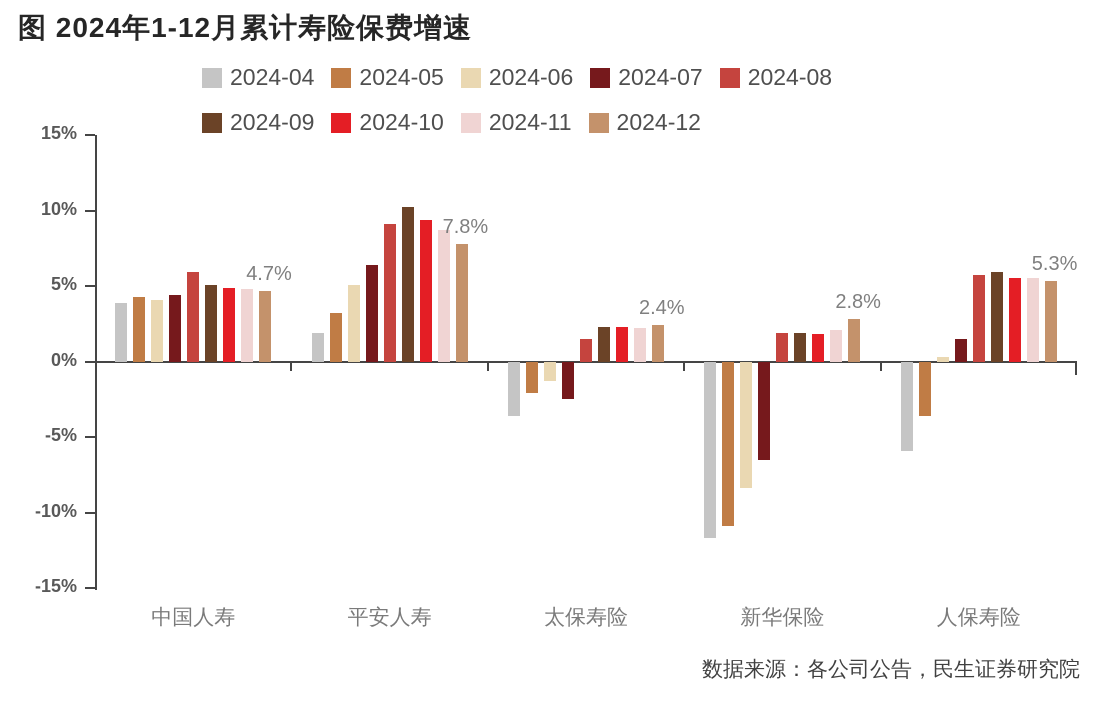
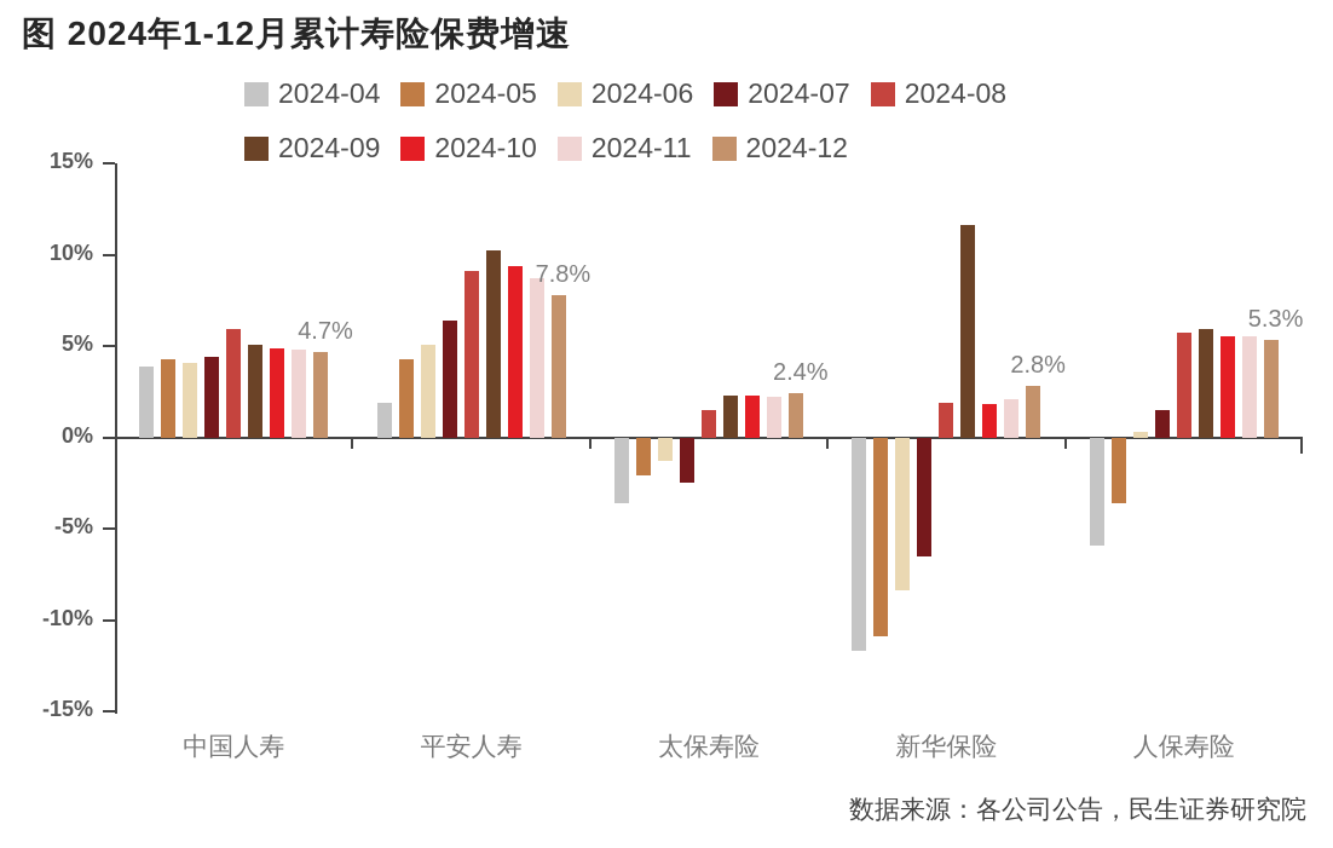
2024-05/平安人寿: 3.2% -> 4.3%
2024-09/新华保险: 1.9% -> 11.6%
